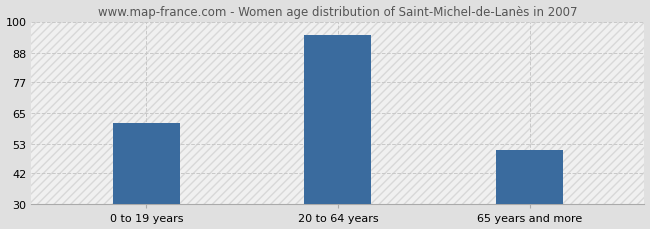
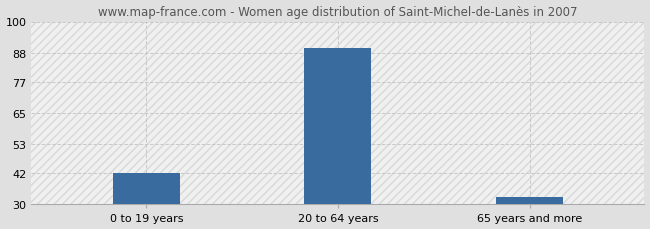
0 to 19 years: 61 -> 42
20 to 64 years: 95 -> 90
65 years and more: 51 -> 33
